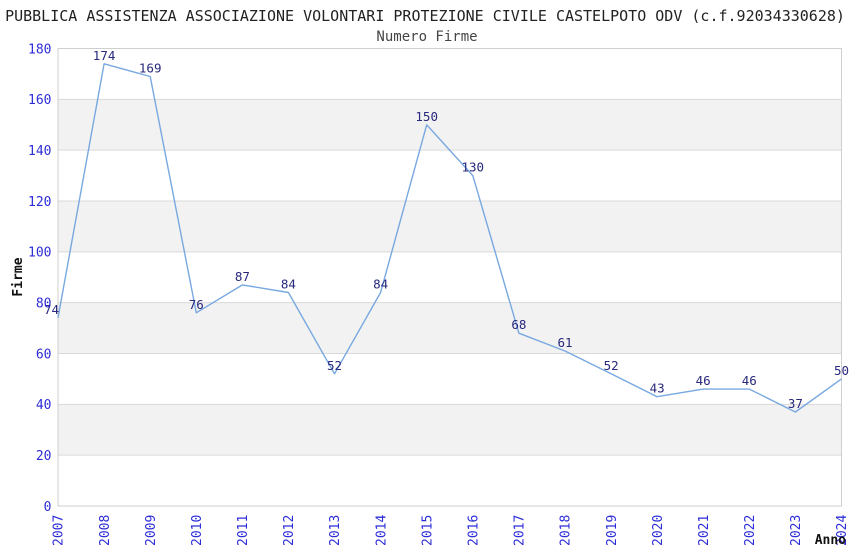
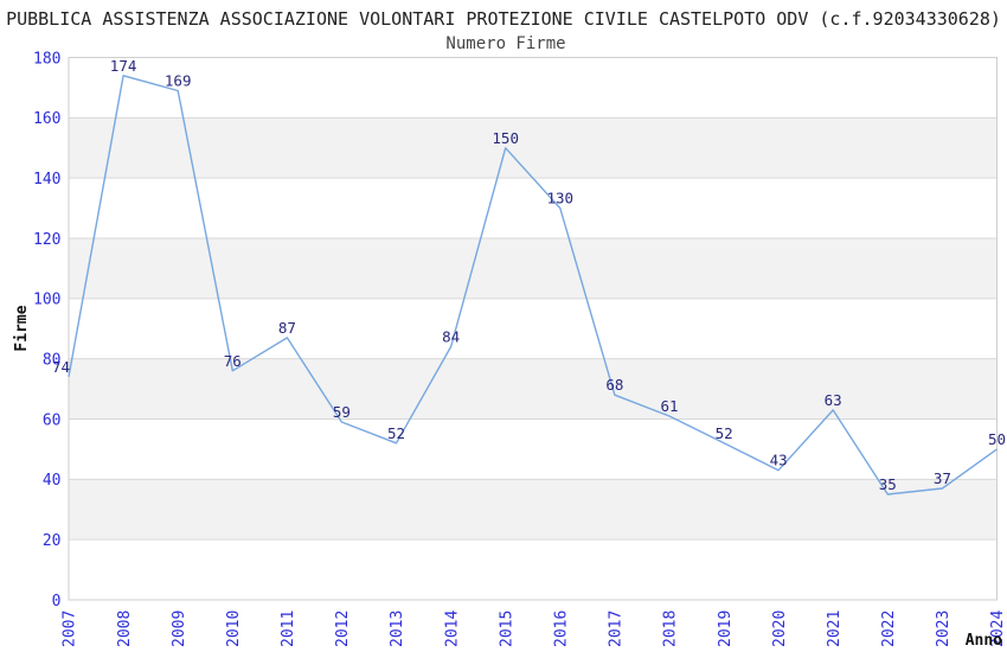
2012: 84 -> 59
2021: 46 -> 63
2022: 46 -> 35
